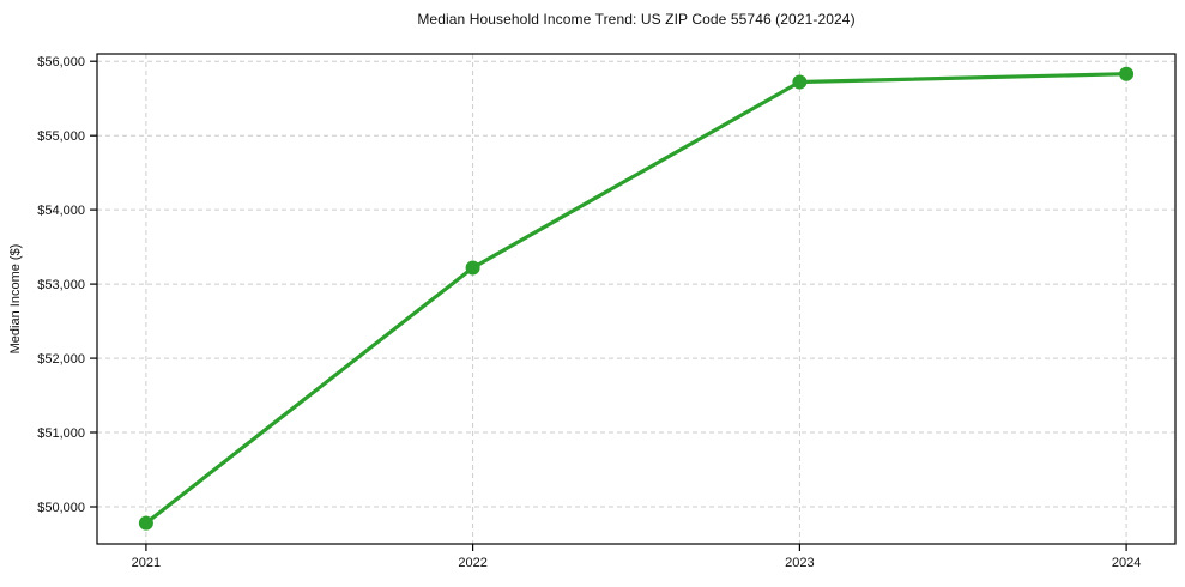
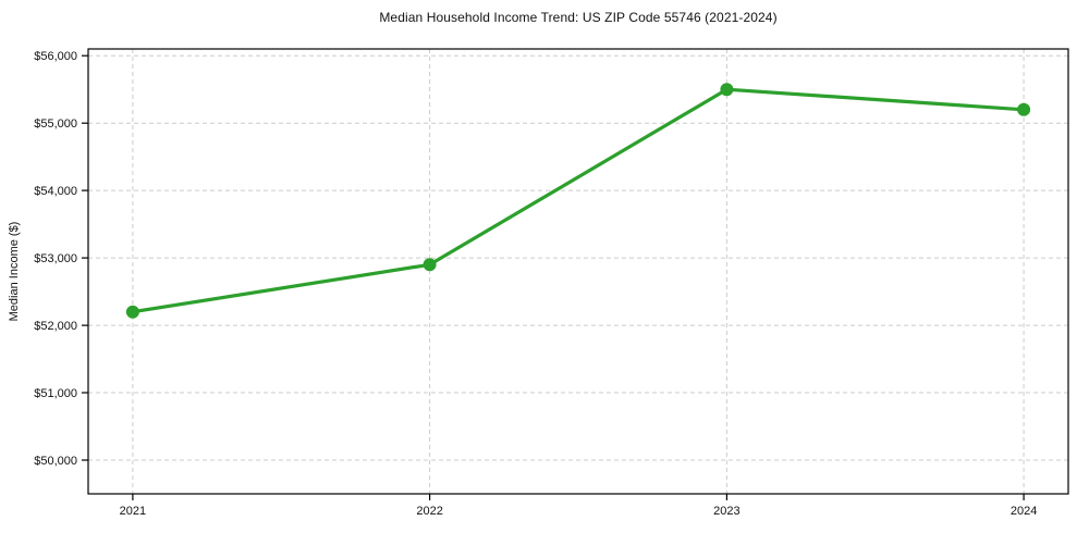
2021: $49800 -> $52200
2022: $53200 -> $52900
2023: $55700 -> $55500
2024: $55800 -> $55200
